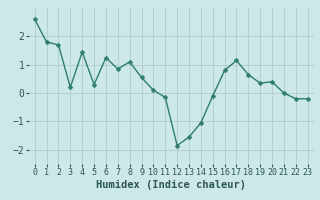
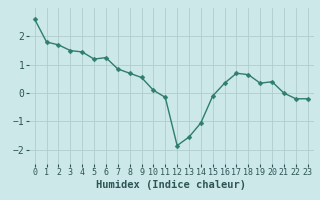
3: 0.20 -> 1.50
5: 0.30 -> 1.20
8: 1.10 -> 0.70
16: 0.80 -> 0.35
17: 1.15 -> 0.70
